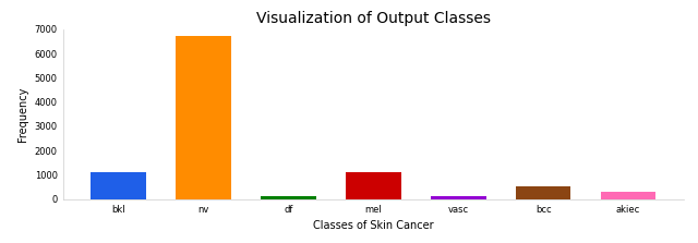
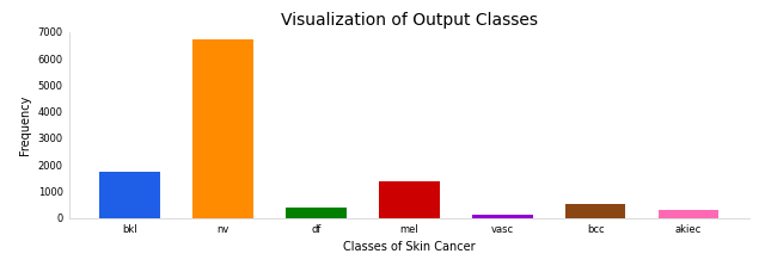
bkl: 1100 -> 1750
df: 120 -> 400
mel: 1110 -> 1400
